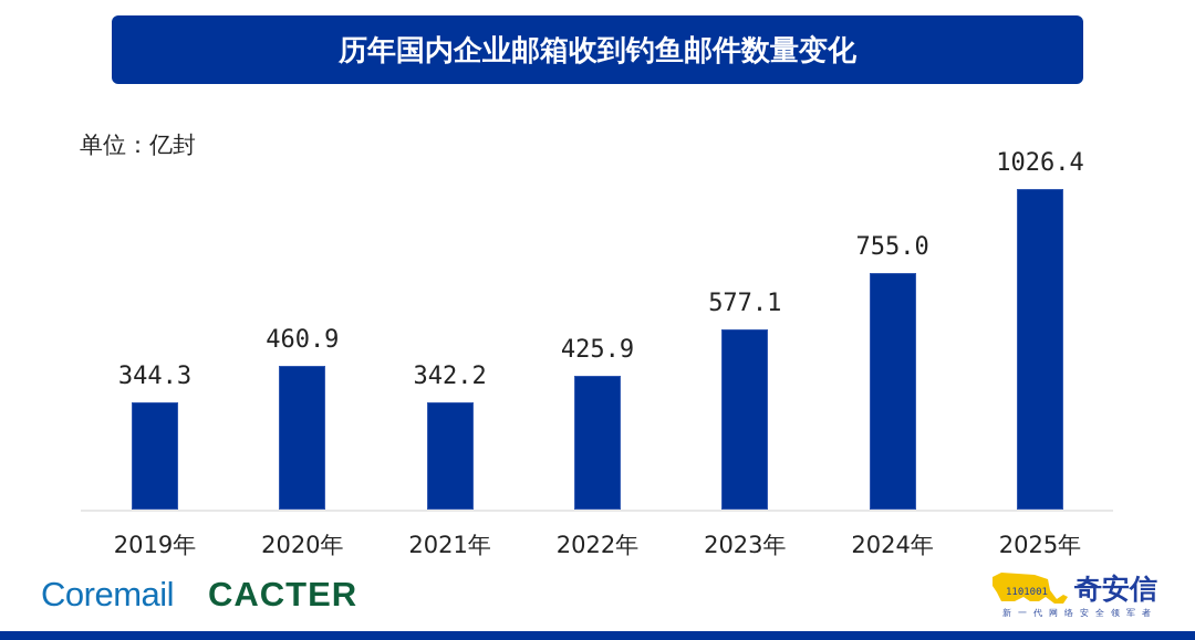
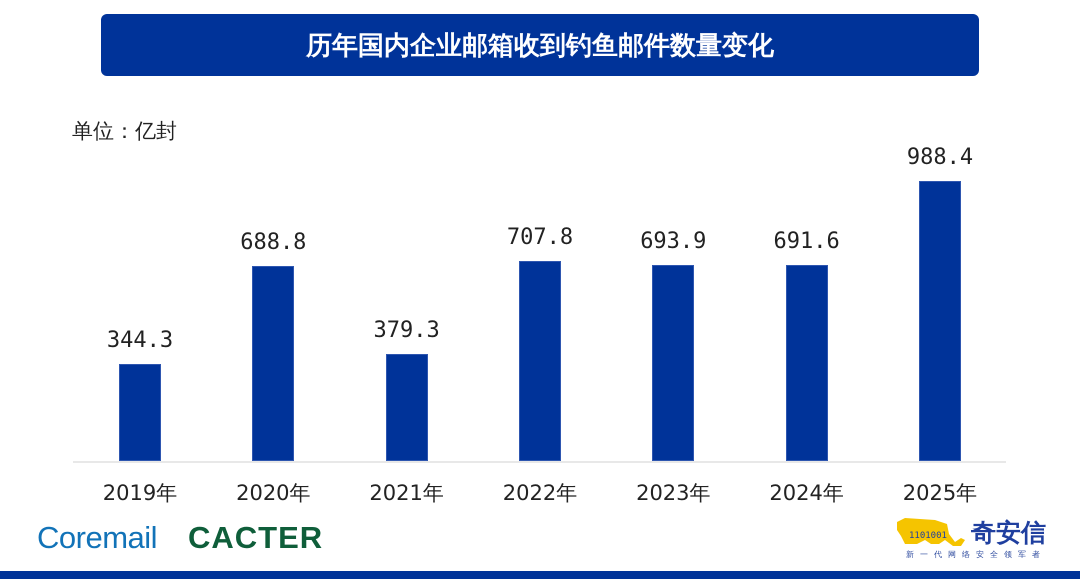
2020年: 460.9 -> 688.8
2021年: 342.2 -> 379.3
2022年: 425.9 -> 707.8
2023年: 577.1 -> 693.9
2024年: 755.0 -> 691.6
2025年: 1026.4 -> 988.4
